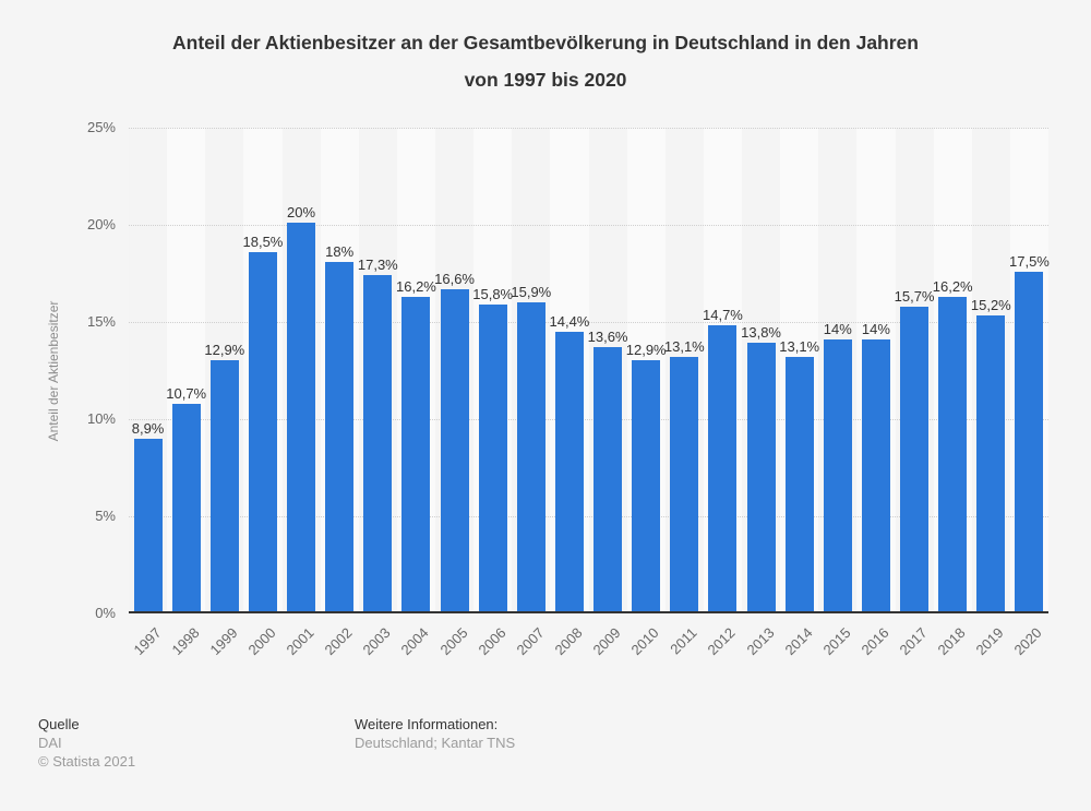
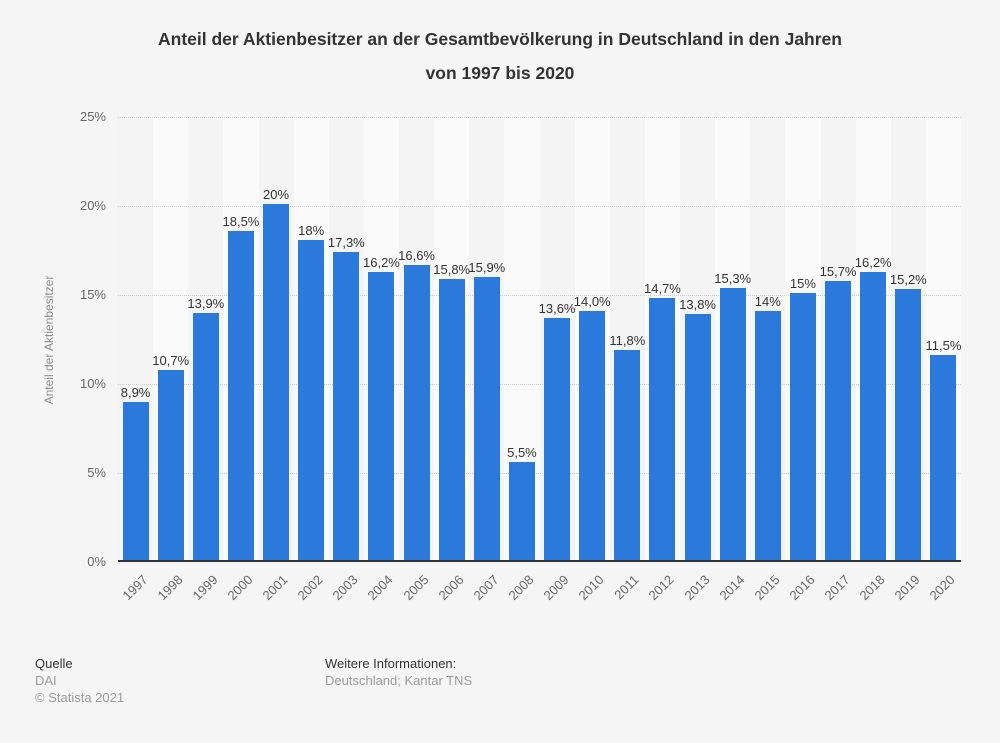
1999: 12,9% -> 13,9%
2008: 14,4% -> 5,5%
2010: 12,9% -> 14,0%
2011: 13,1% -> 11,8%
2014: 13,1% -> 15,3%
2016: 14% -> 15%
2020: 17,5% -> 11,5%
